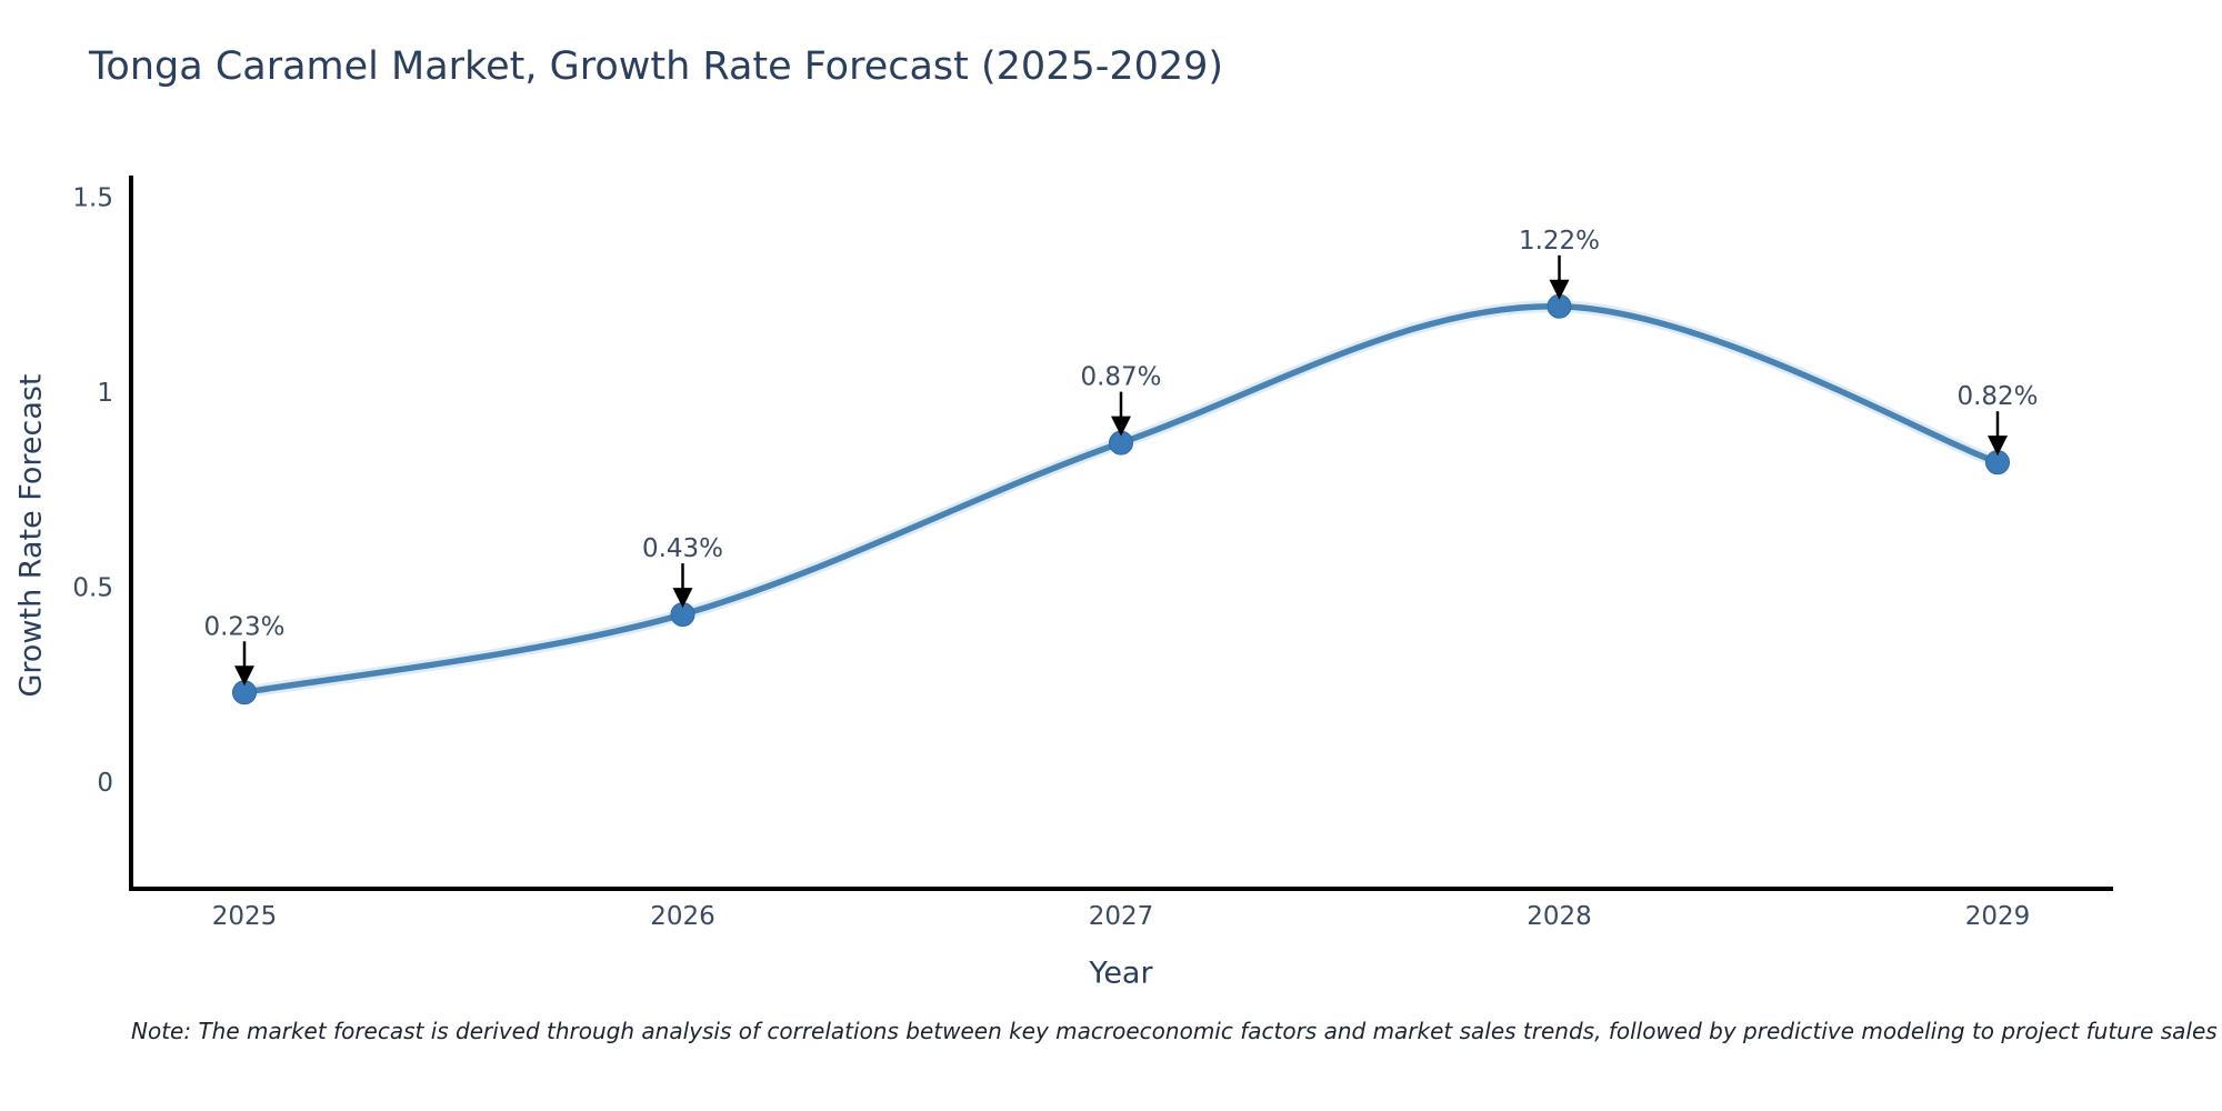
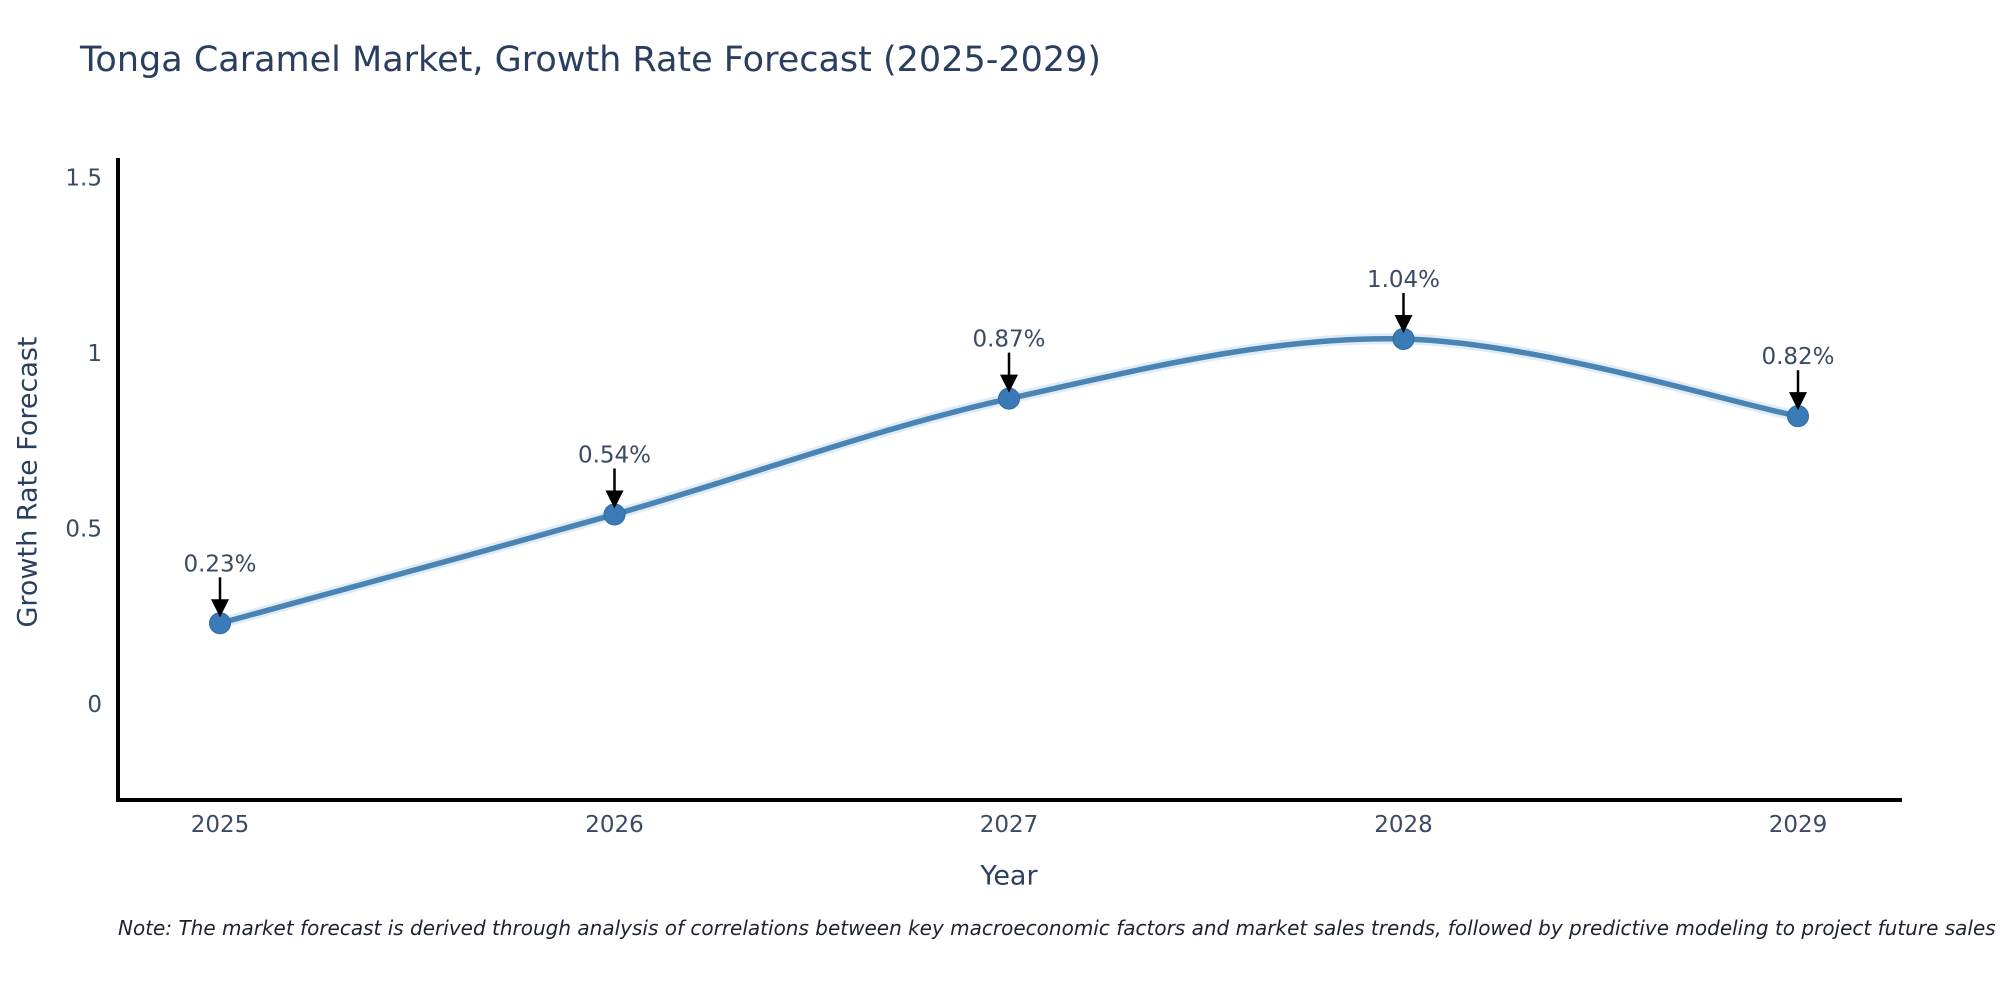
2026: 0.43% -> 0.54%
2028: 1.22% -> 1.04%
